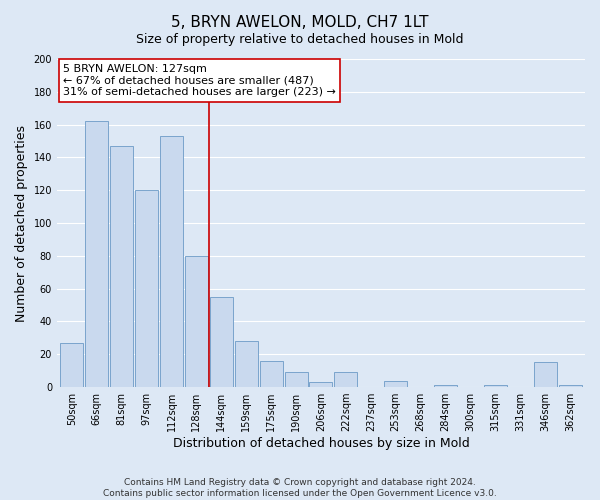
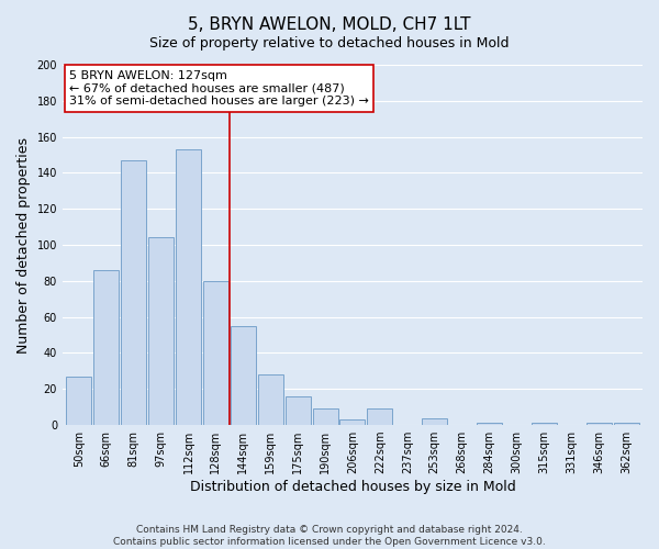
66sqm: 162 -> 86
97sqm: 120 -> 104
346sqm: 15 -> 1
